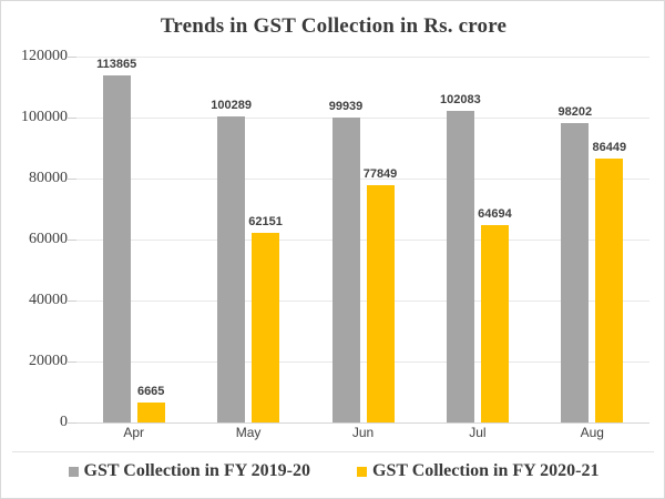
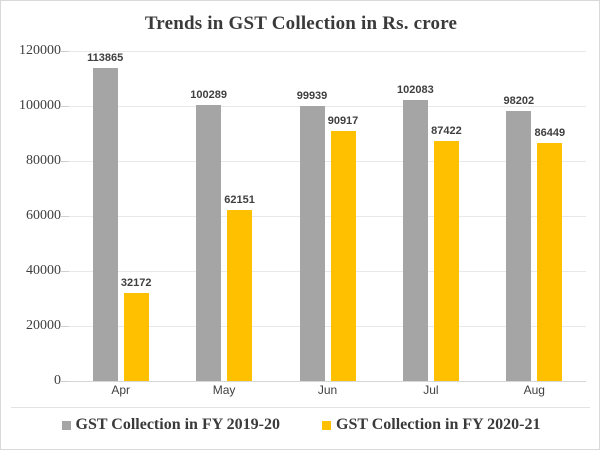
GST Collection in FY 2020-21/Apr: 6665 -> 32172
GST Collection in FY 2020-21/Jun: 77849 -> 90917
GST Collection in FY 2020-21/Jul: 64694 -> 87422
